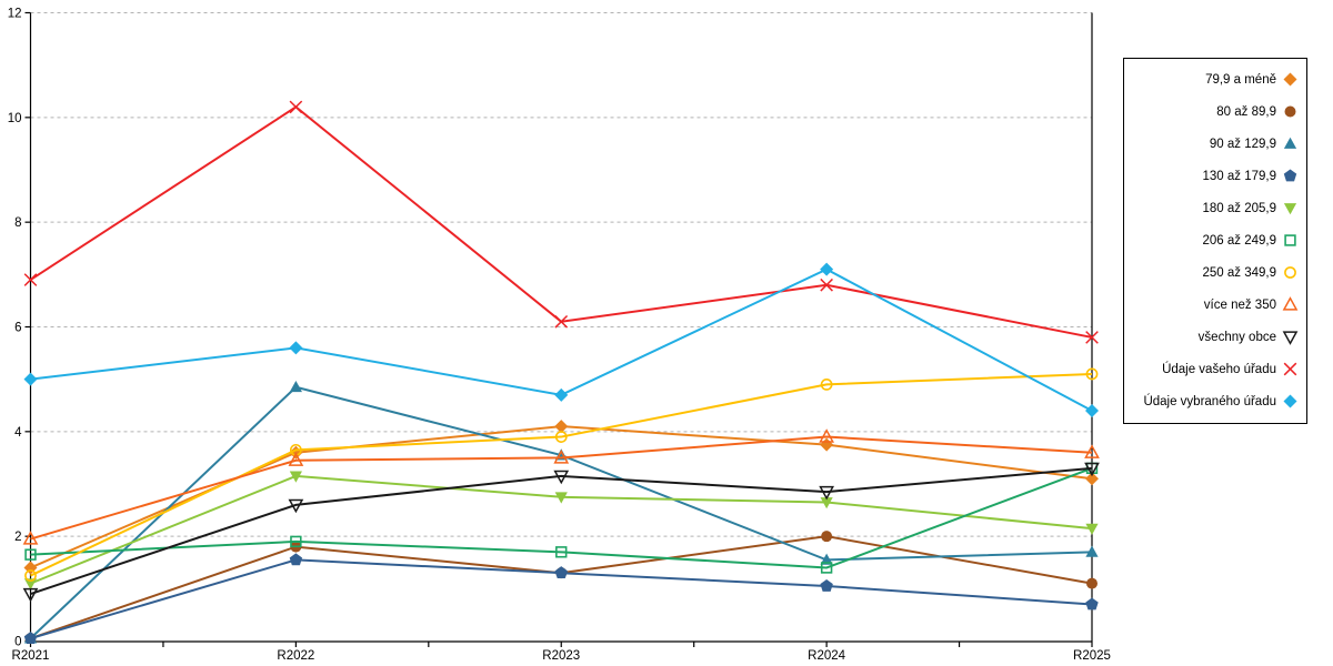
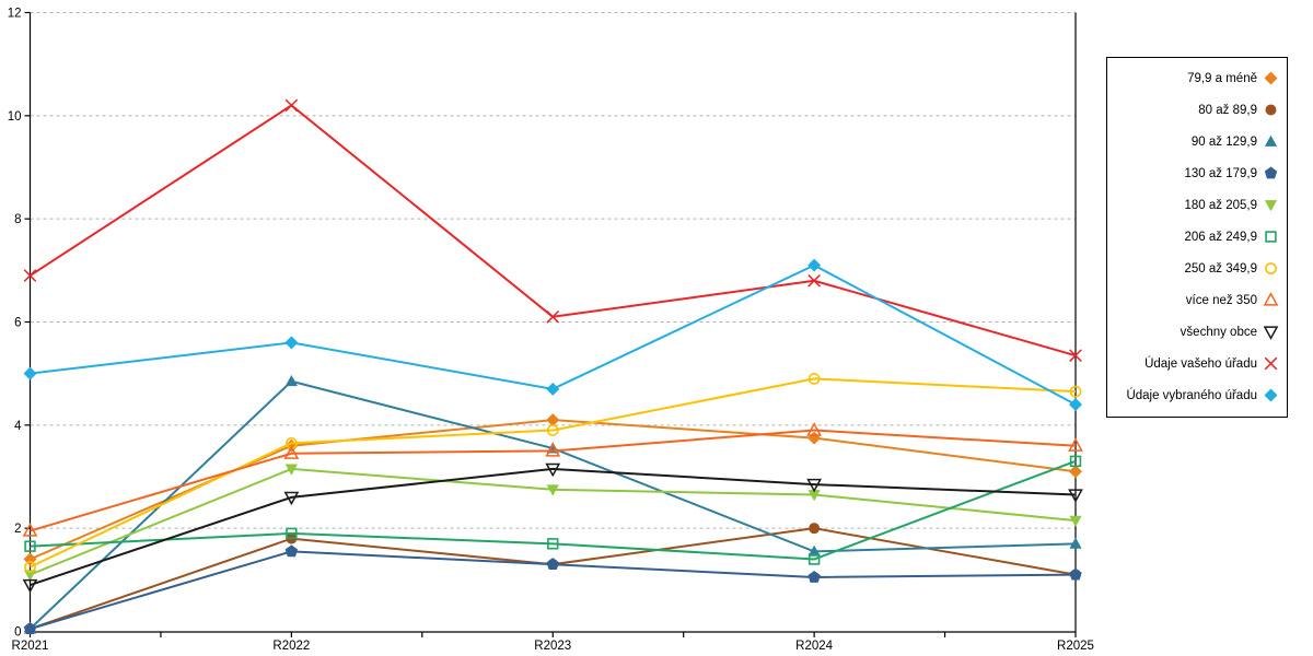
130 až 179,9/R2025: 0.7 -> 1.1
250 až 349,9/R2025: 5.1 -> 4.7
všechny obce/R2025: 3.3 -> 2.6
Údaje vašeho úřadu/R2025: 5.8 -> 5.3
